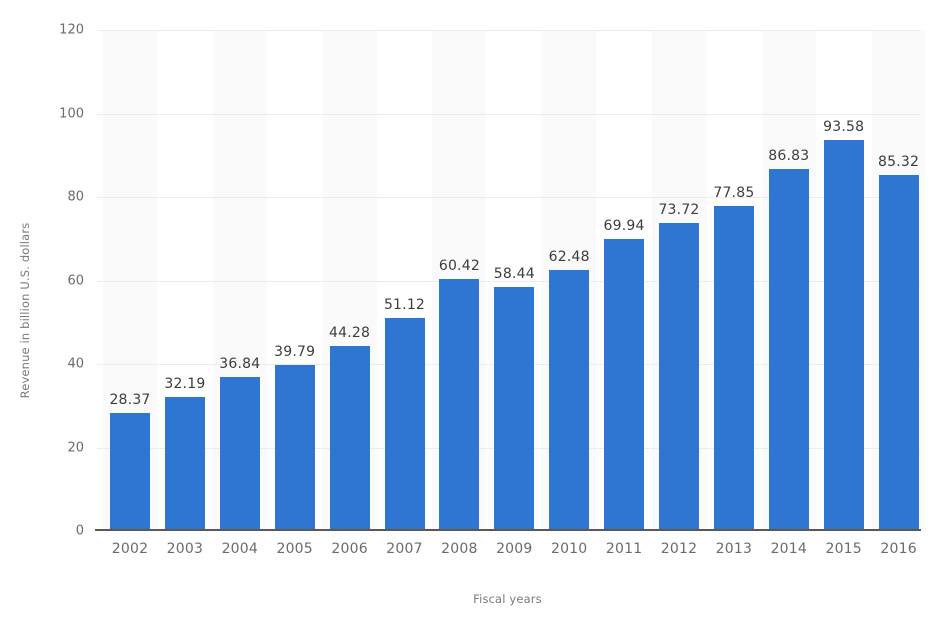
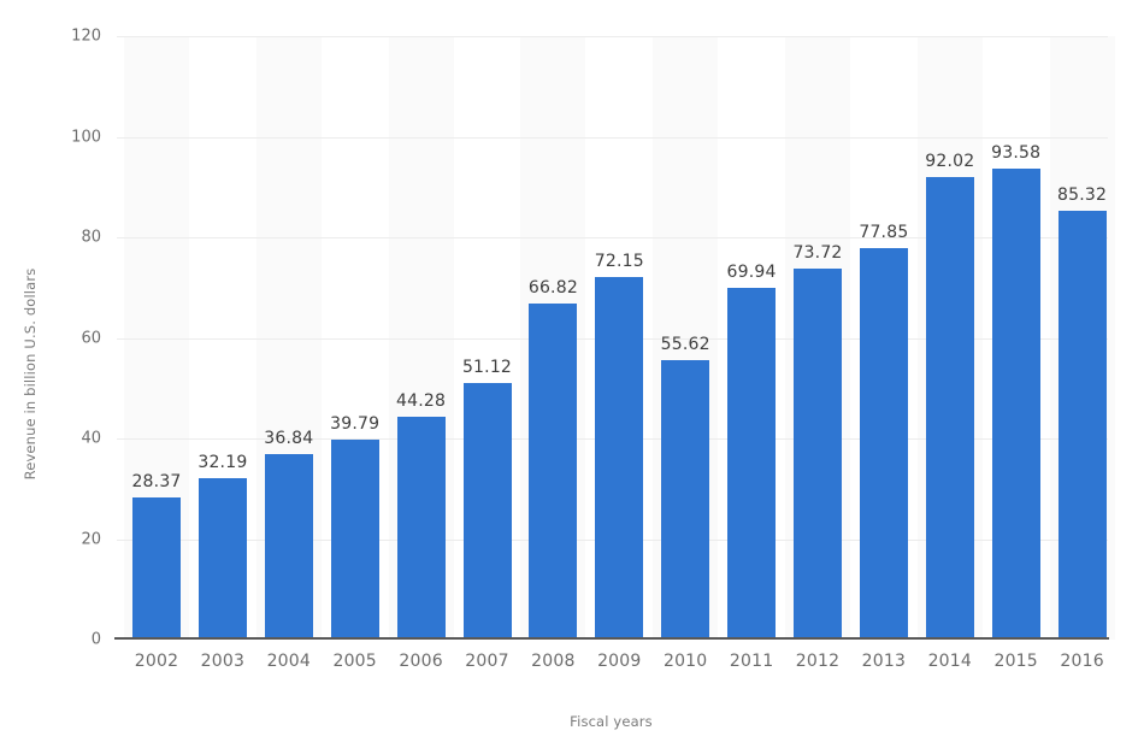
2008: 60.42 -> 66.82
2009: 58.44 -> 72.15
2010: 62.48 -> 55.62
2014: 86.83 -> 92.02
